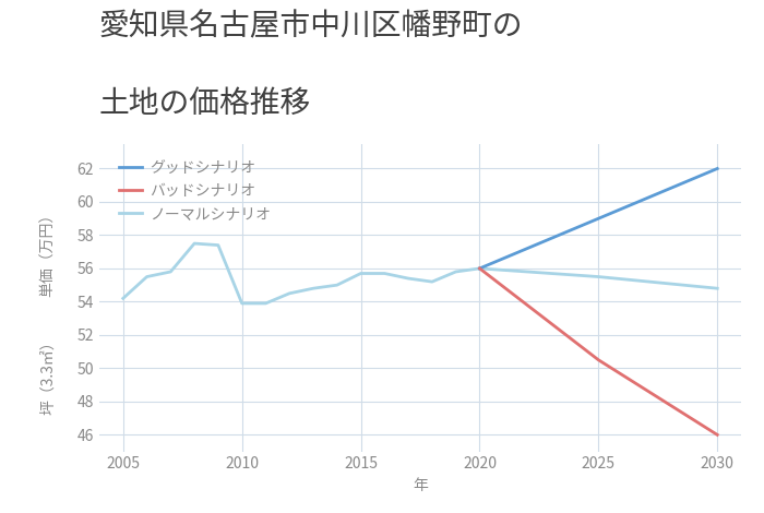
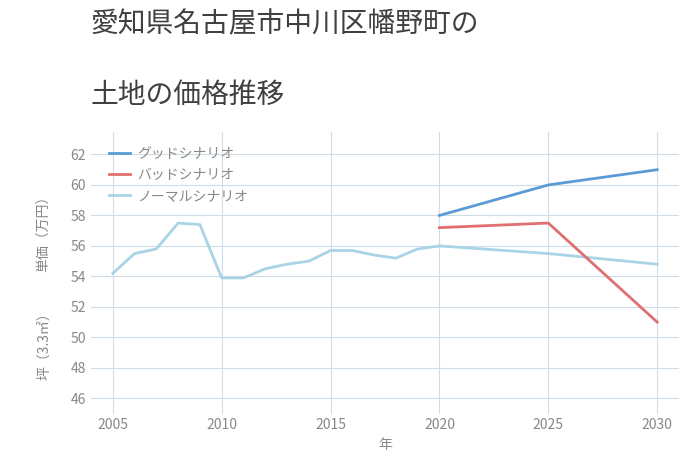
グッドシナリオ/2020: 56 -> 58
バッドシナリオ/2020: 56.0 -> 57.2
グッドシナリオ/2025: 59 -> 60
バッドシナリオ/2025: 50.5 -> 57.5
グッドシナリオ/2030: 62 -> 61
バッドシナリオ/2030: 46.0 -> 51.0
